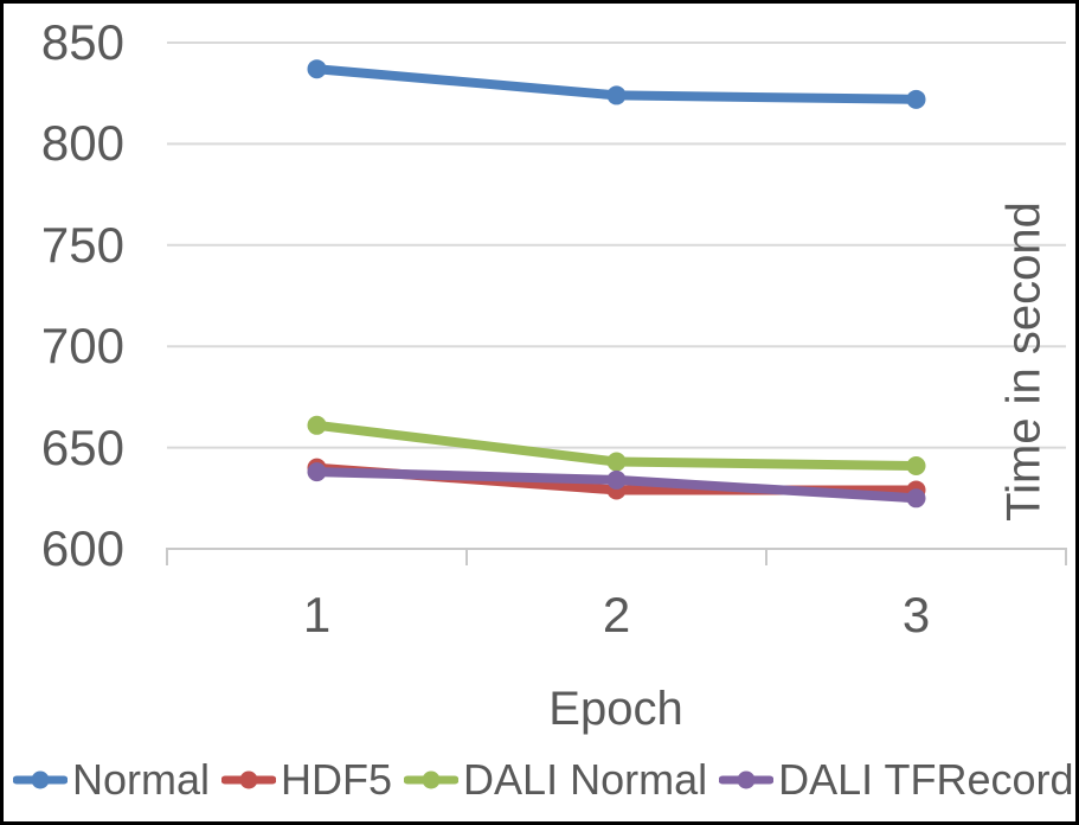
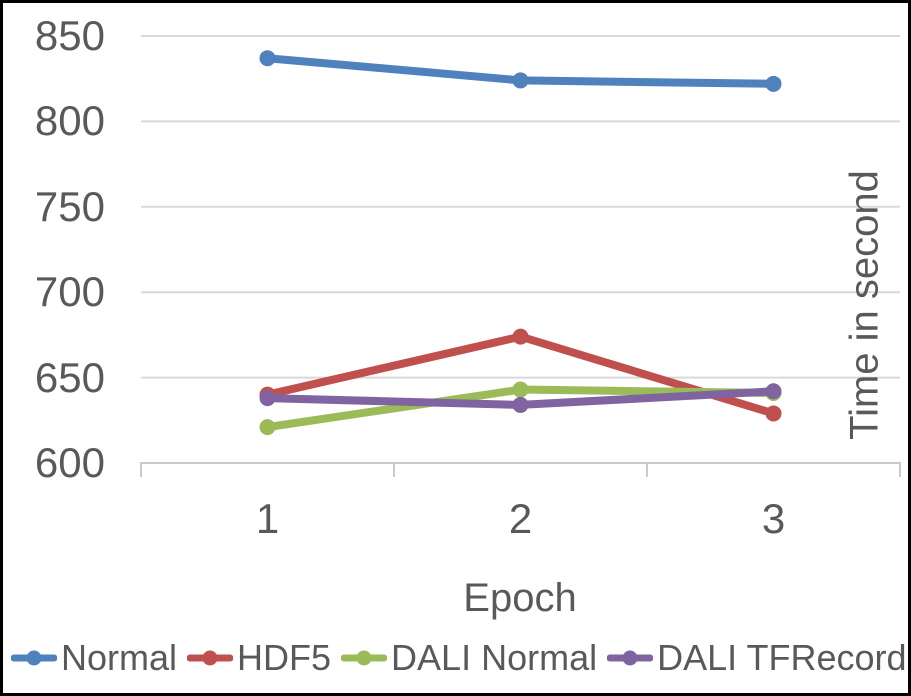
DALI Normal/1: 661 -> 621
HDF5/2: 629 -> 674
DALI TFRecord/3: 625 -> 642
